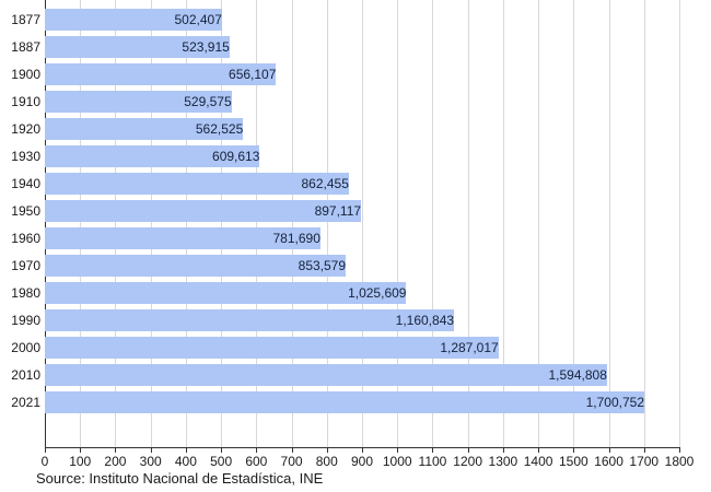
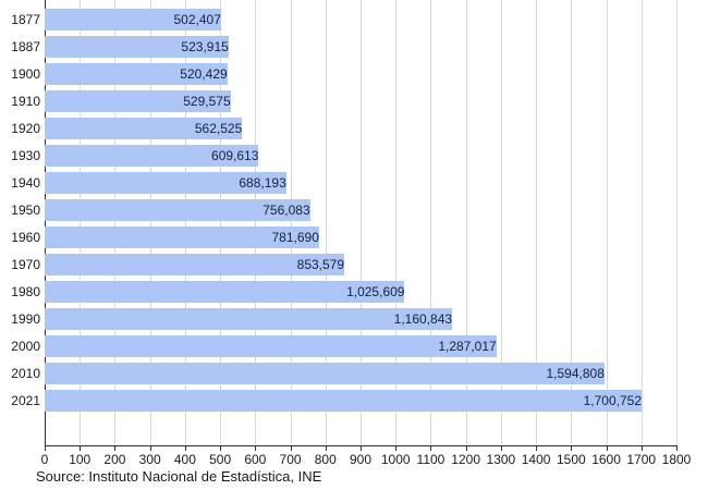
1900: 656,107 -> 520,429
1940: 862,455 -> 688,193
1950: 897,117 -> 756,083
